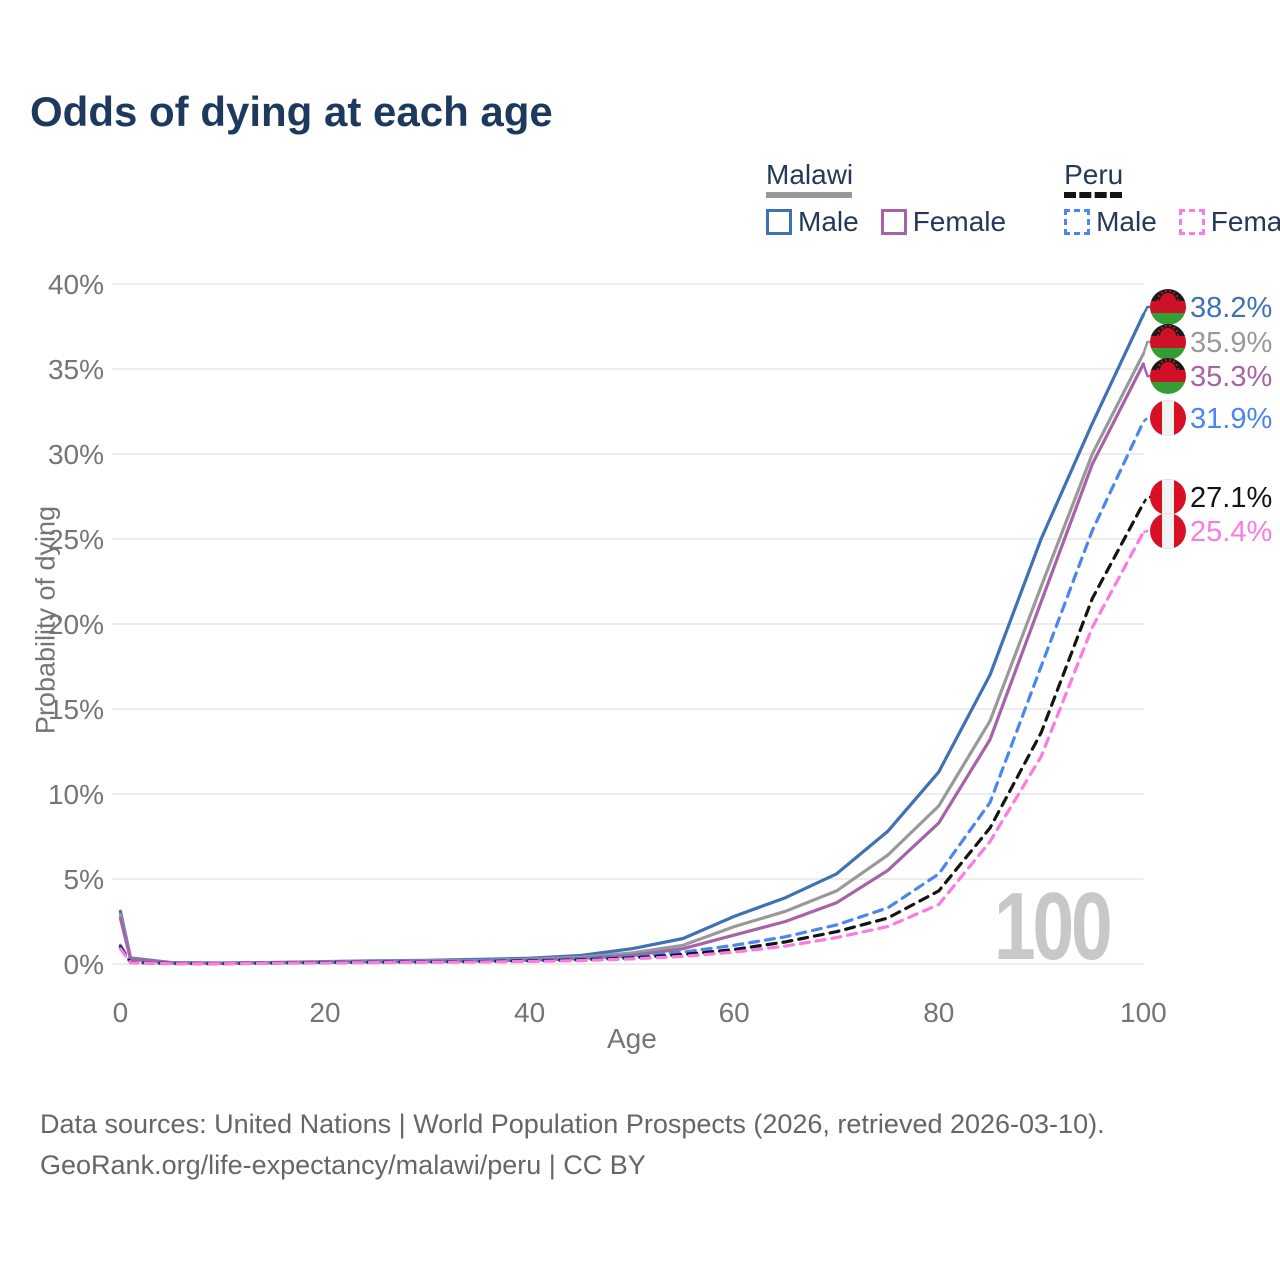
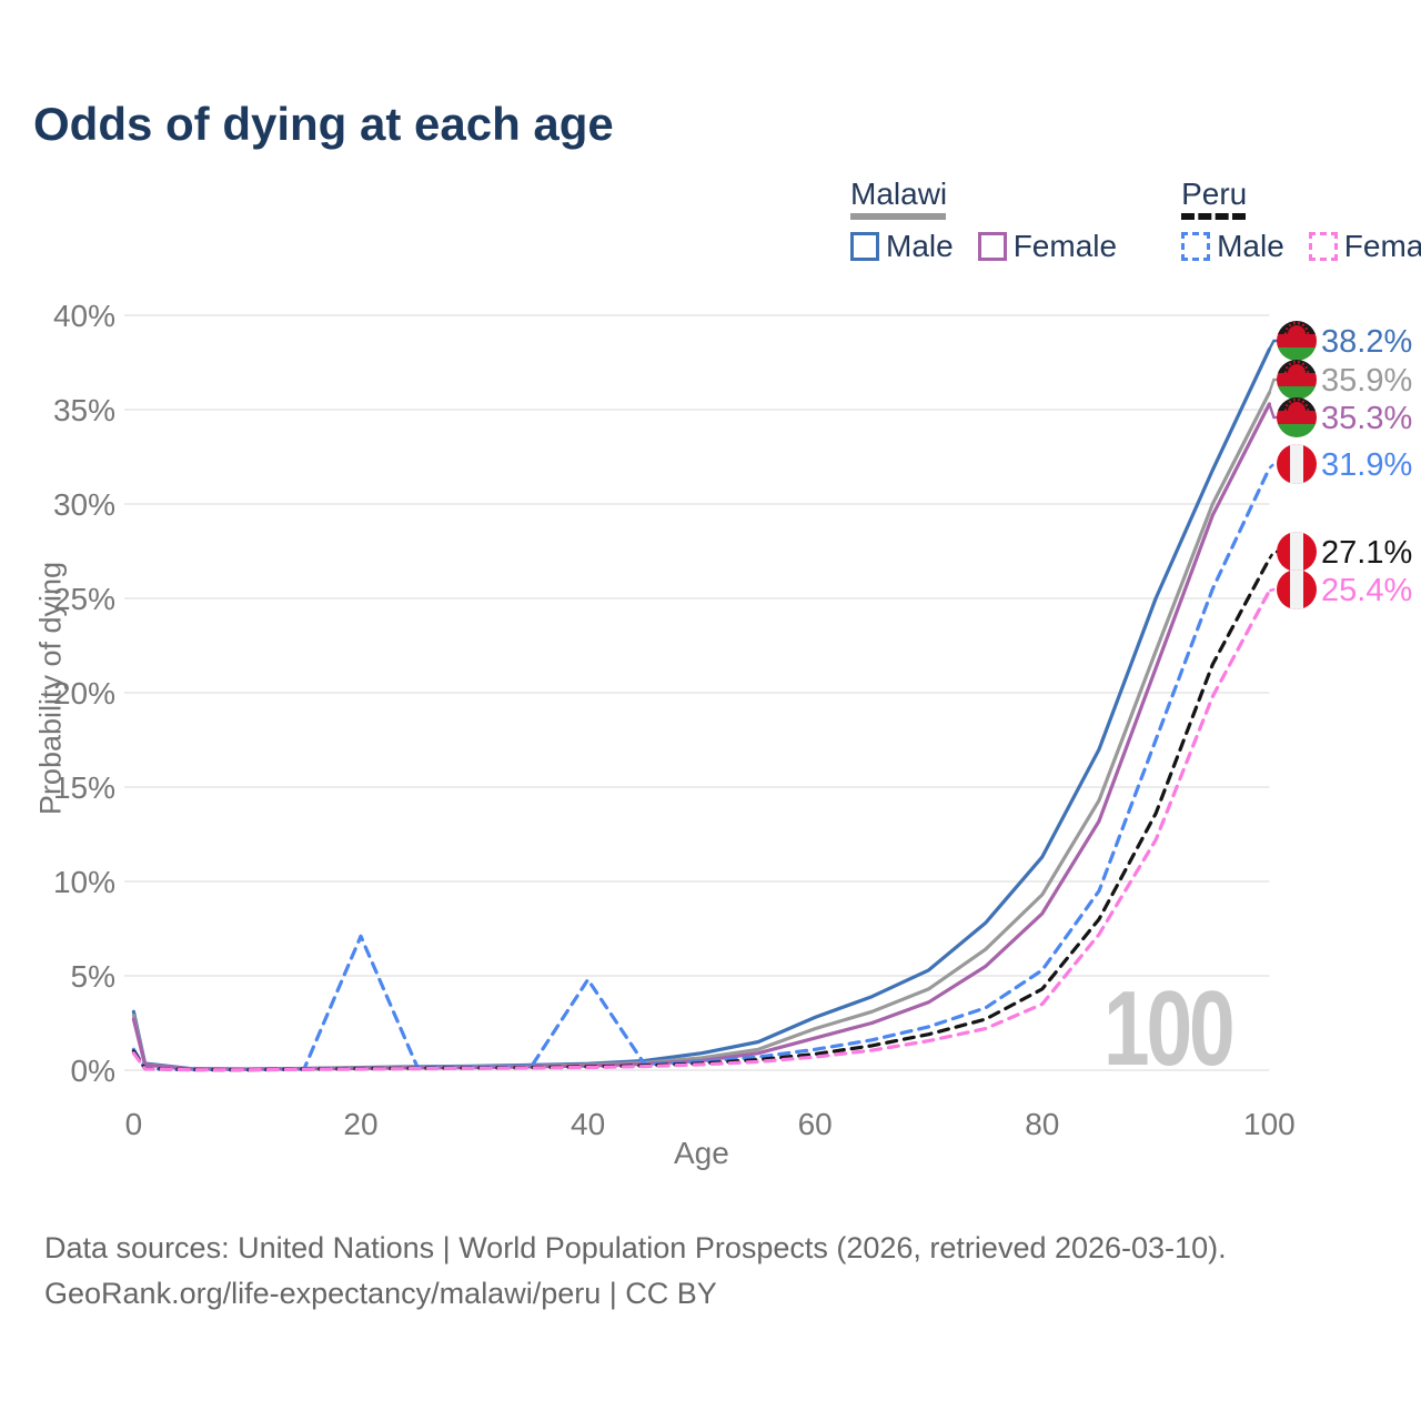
Peru Male/20: 0.1% -> 7.1%
Peru Male/40: 0.2% -> 4.8%
